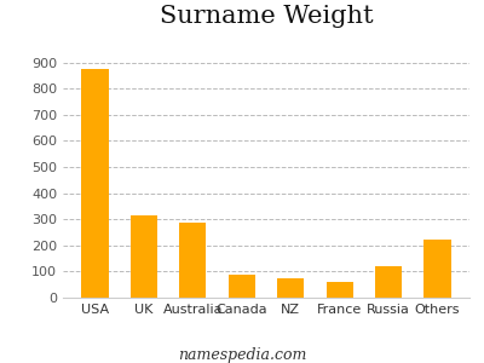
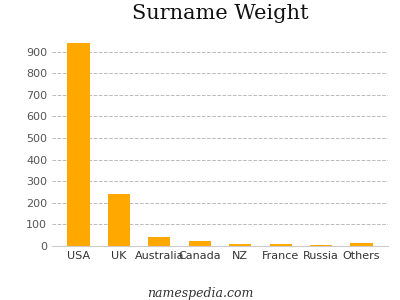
USA: 875 -> 940
UK: 315 -> 240
Australia: 285 -> 40
Canada: 90 -> 25
NZ: 75 -> 10
France: 60 -> 8
Russia: 120 -> 6
Others: 220 -> 13
